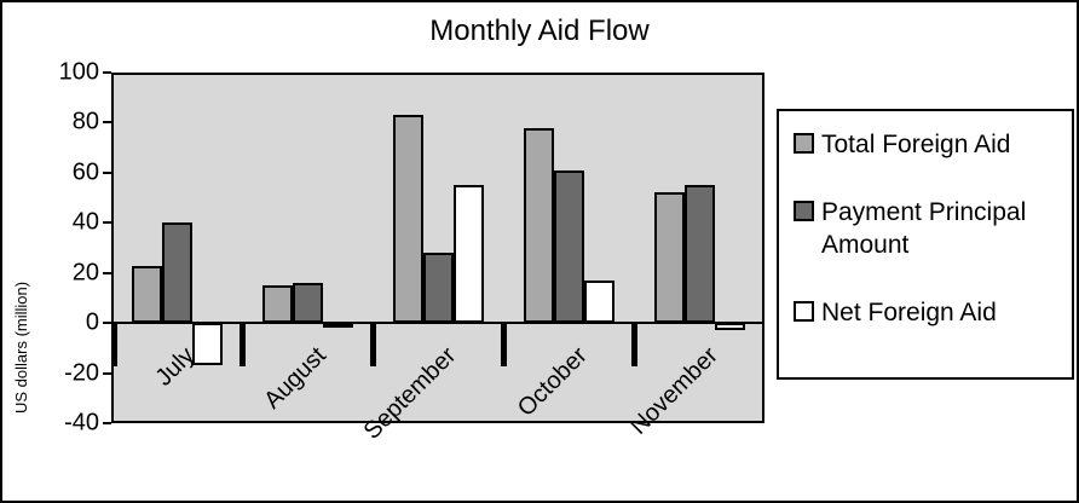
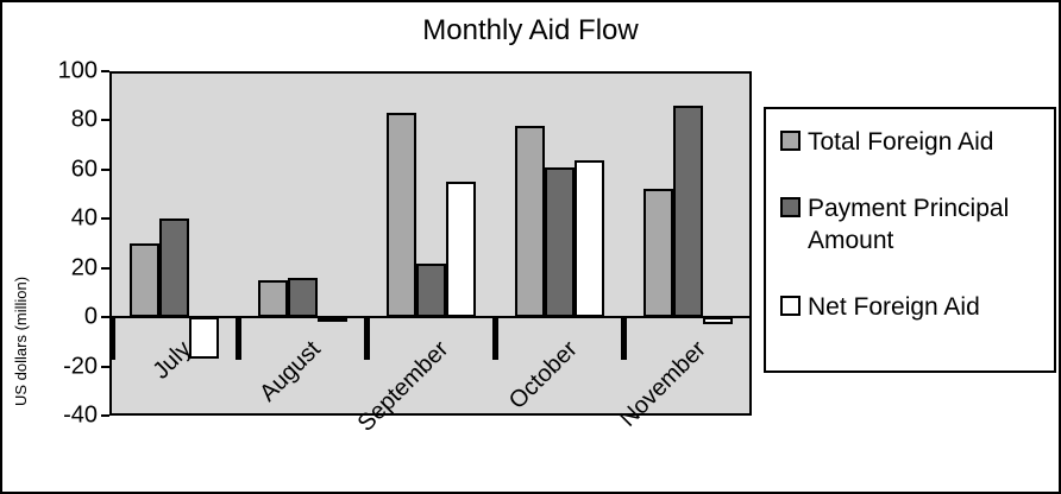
Total Foreign Aid/July: 23 -> 30
Payment Principal Amount/September: 28 -> 22
Net Foreign Aid/October: 17 -> 64
Payment Principal Amount/November: 55 -> 86
